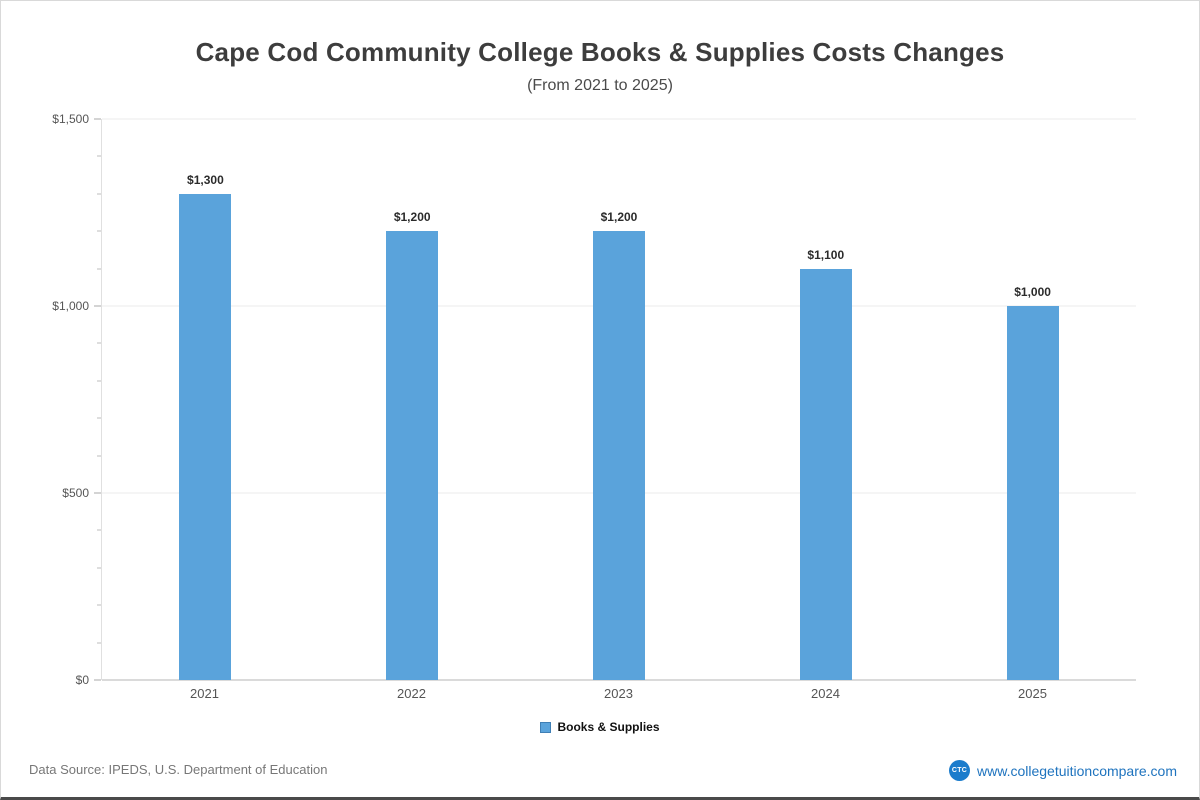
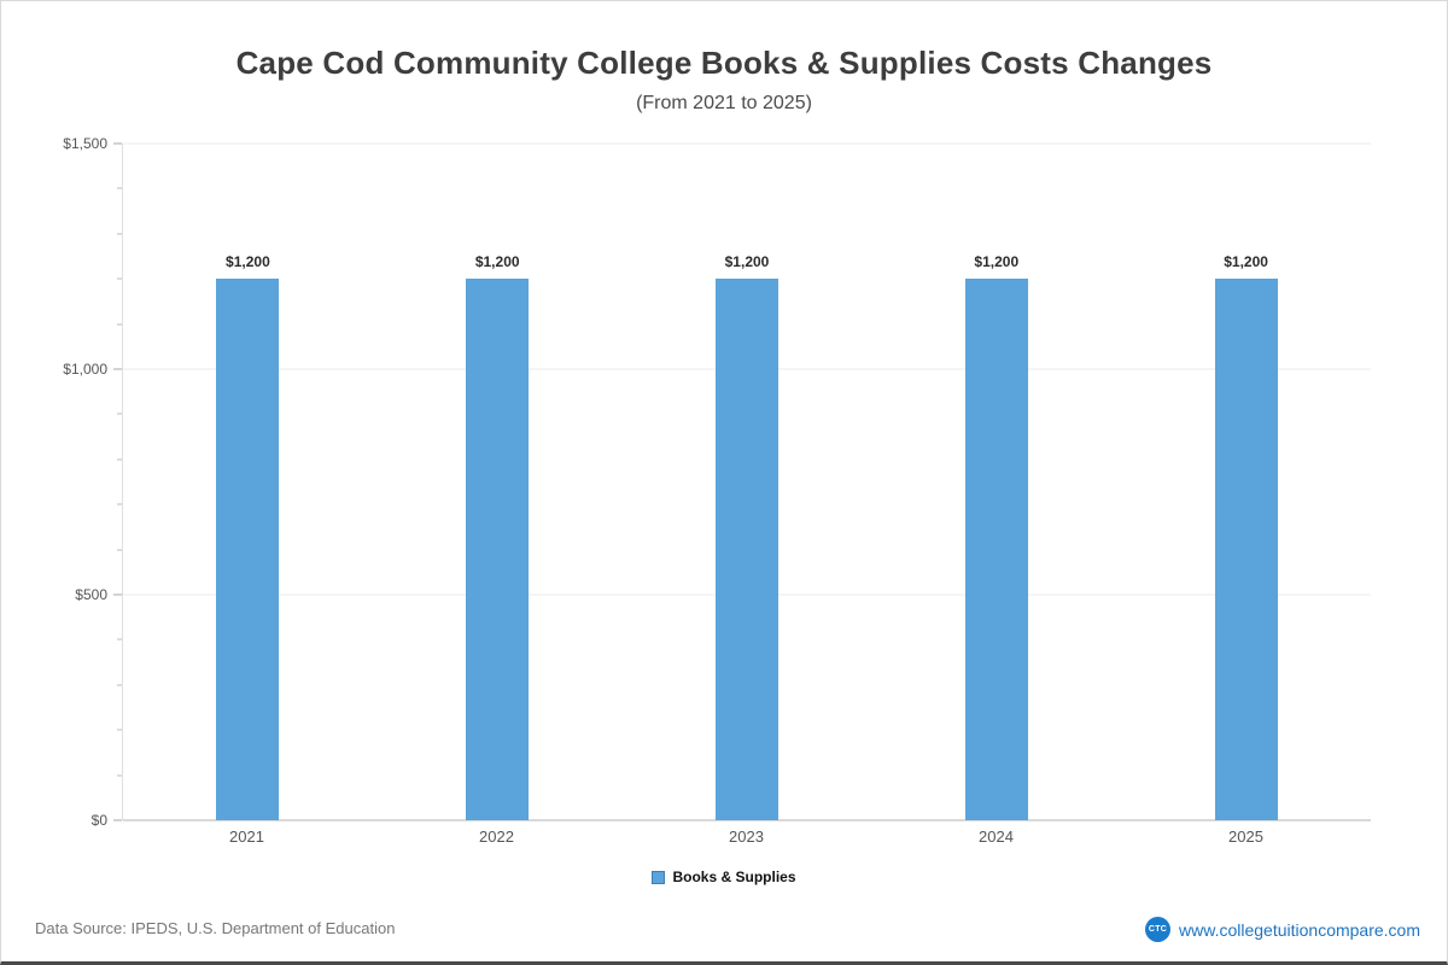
2021: $1,300 -> $1,200
2024: $1,100 -> $1,200
2025: $1,000 -> $1,200
